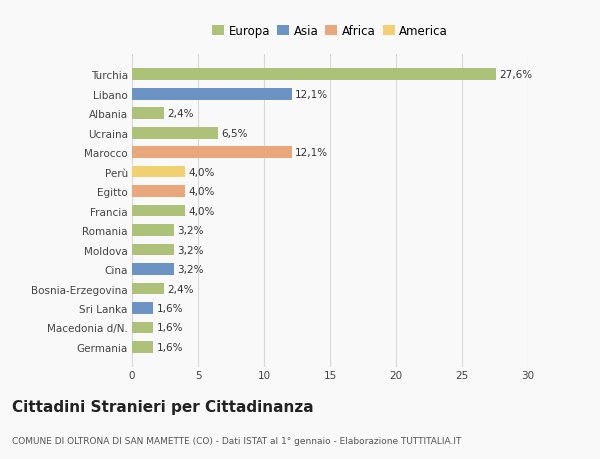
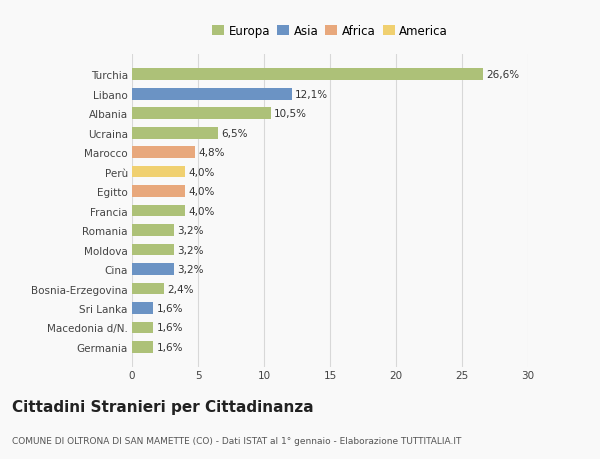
Turchia: 27,6% -> 26,6%
Albania: 2,4% -> 10,5%
Marocco: 12,1% -> 4,8%
